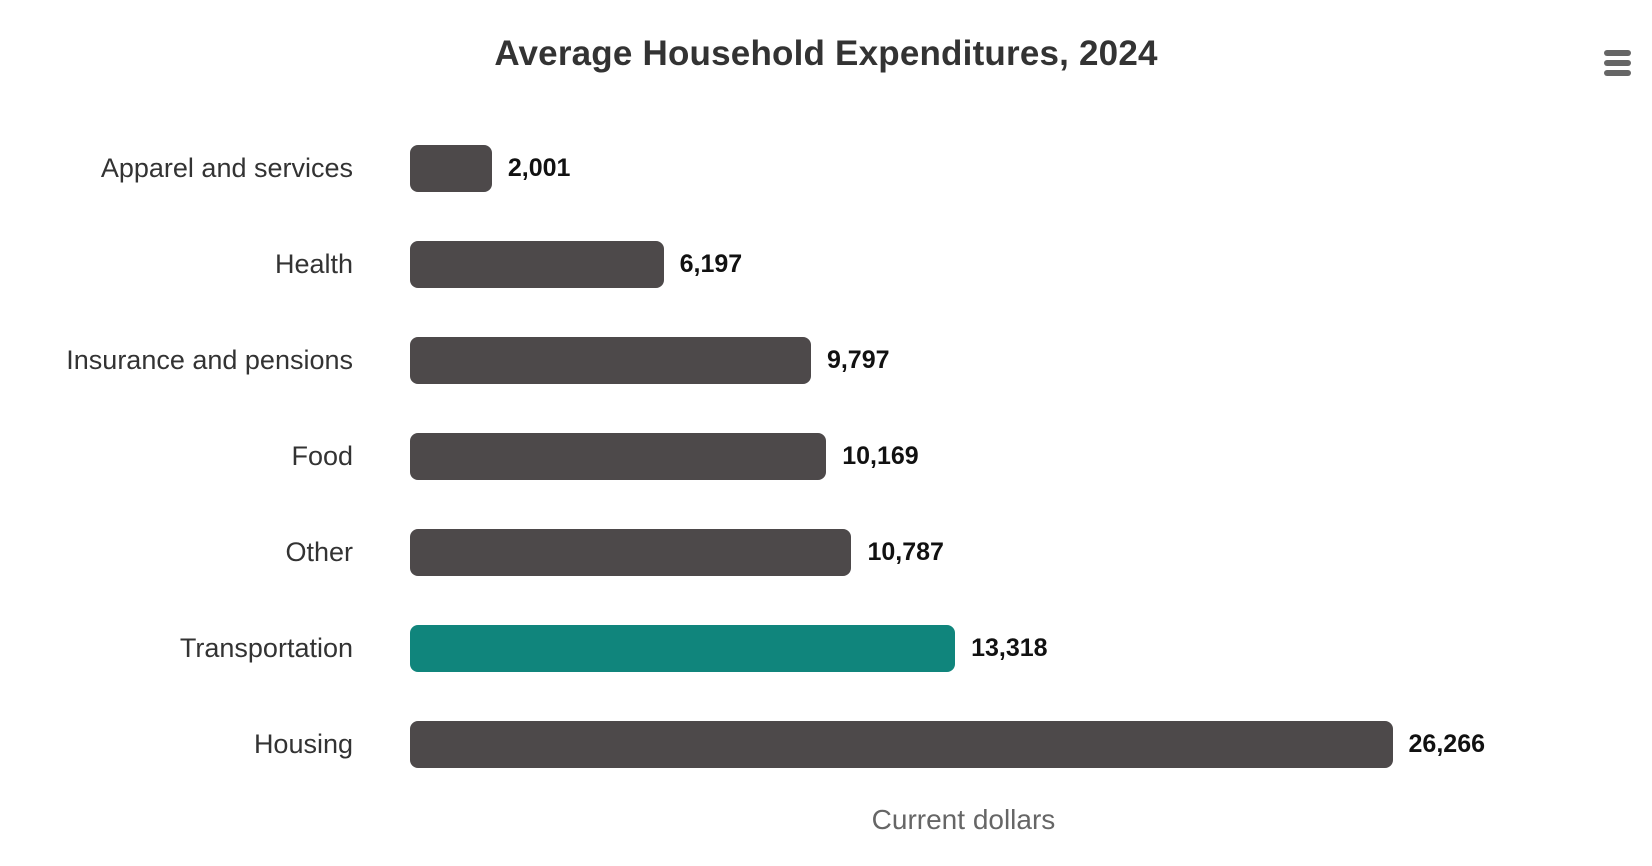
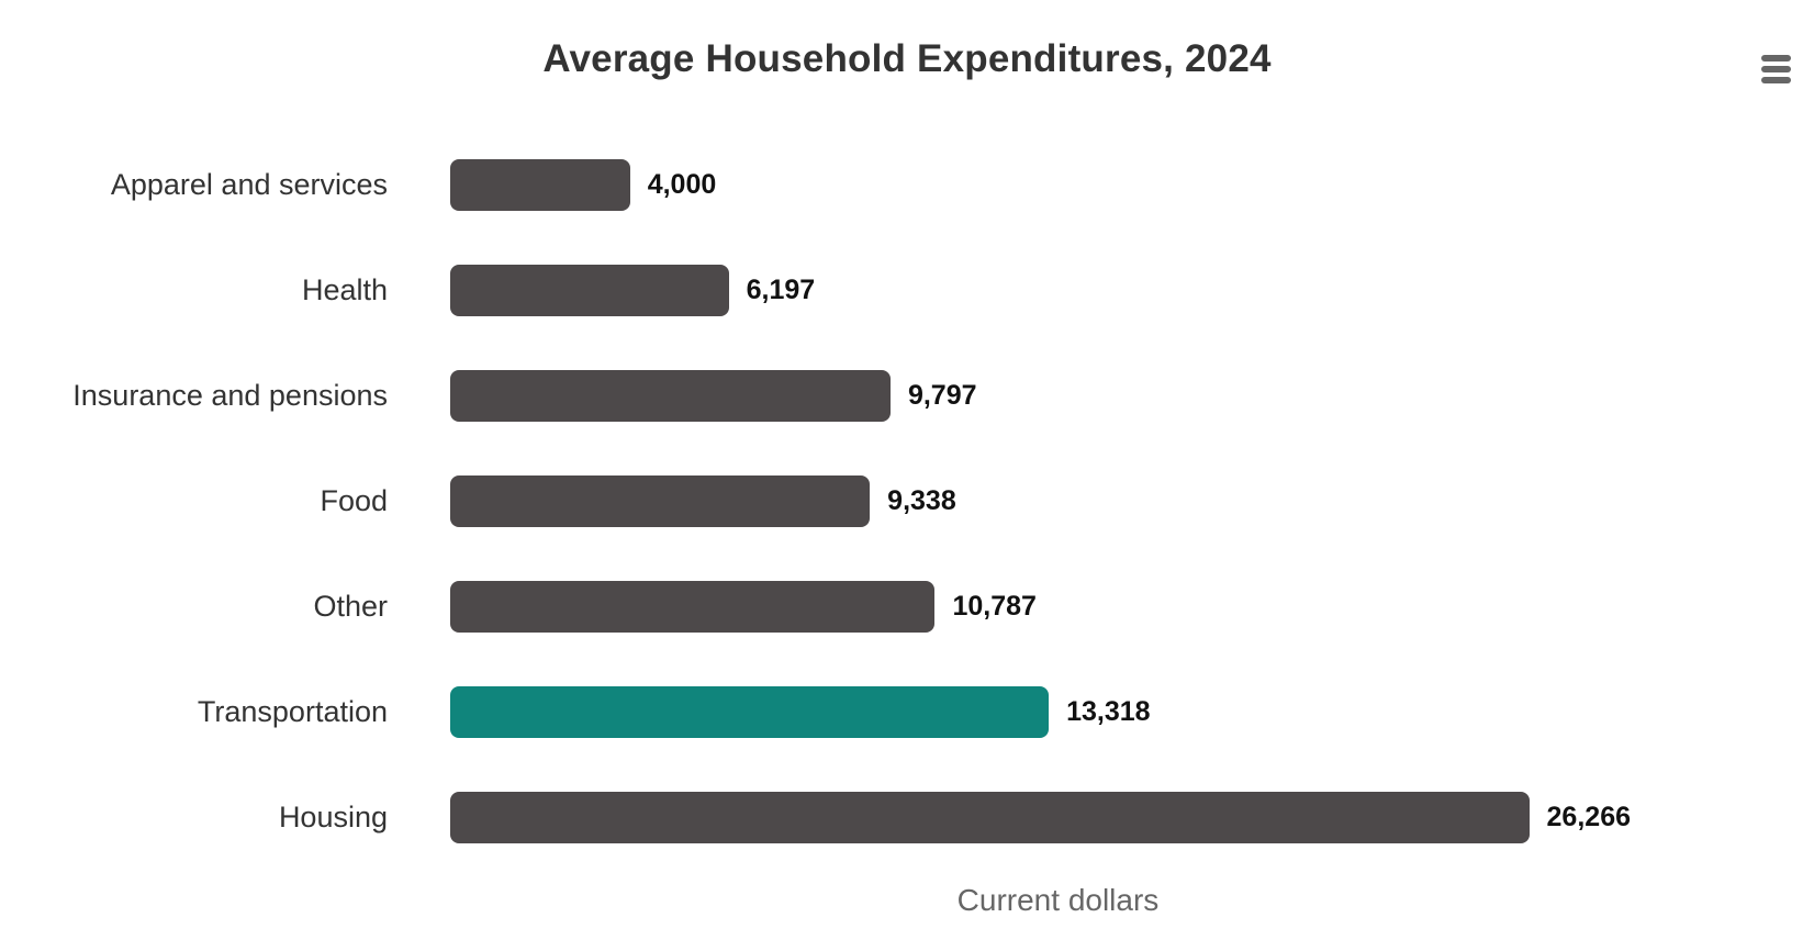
Apparel and services: 2,001 -> 4,000
Food: 10,169 -> 9,338
